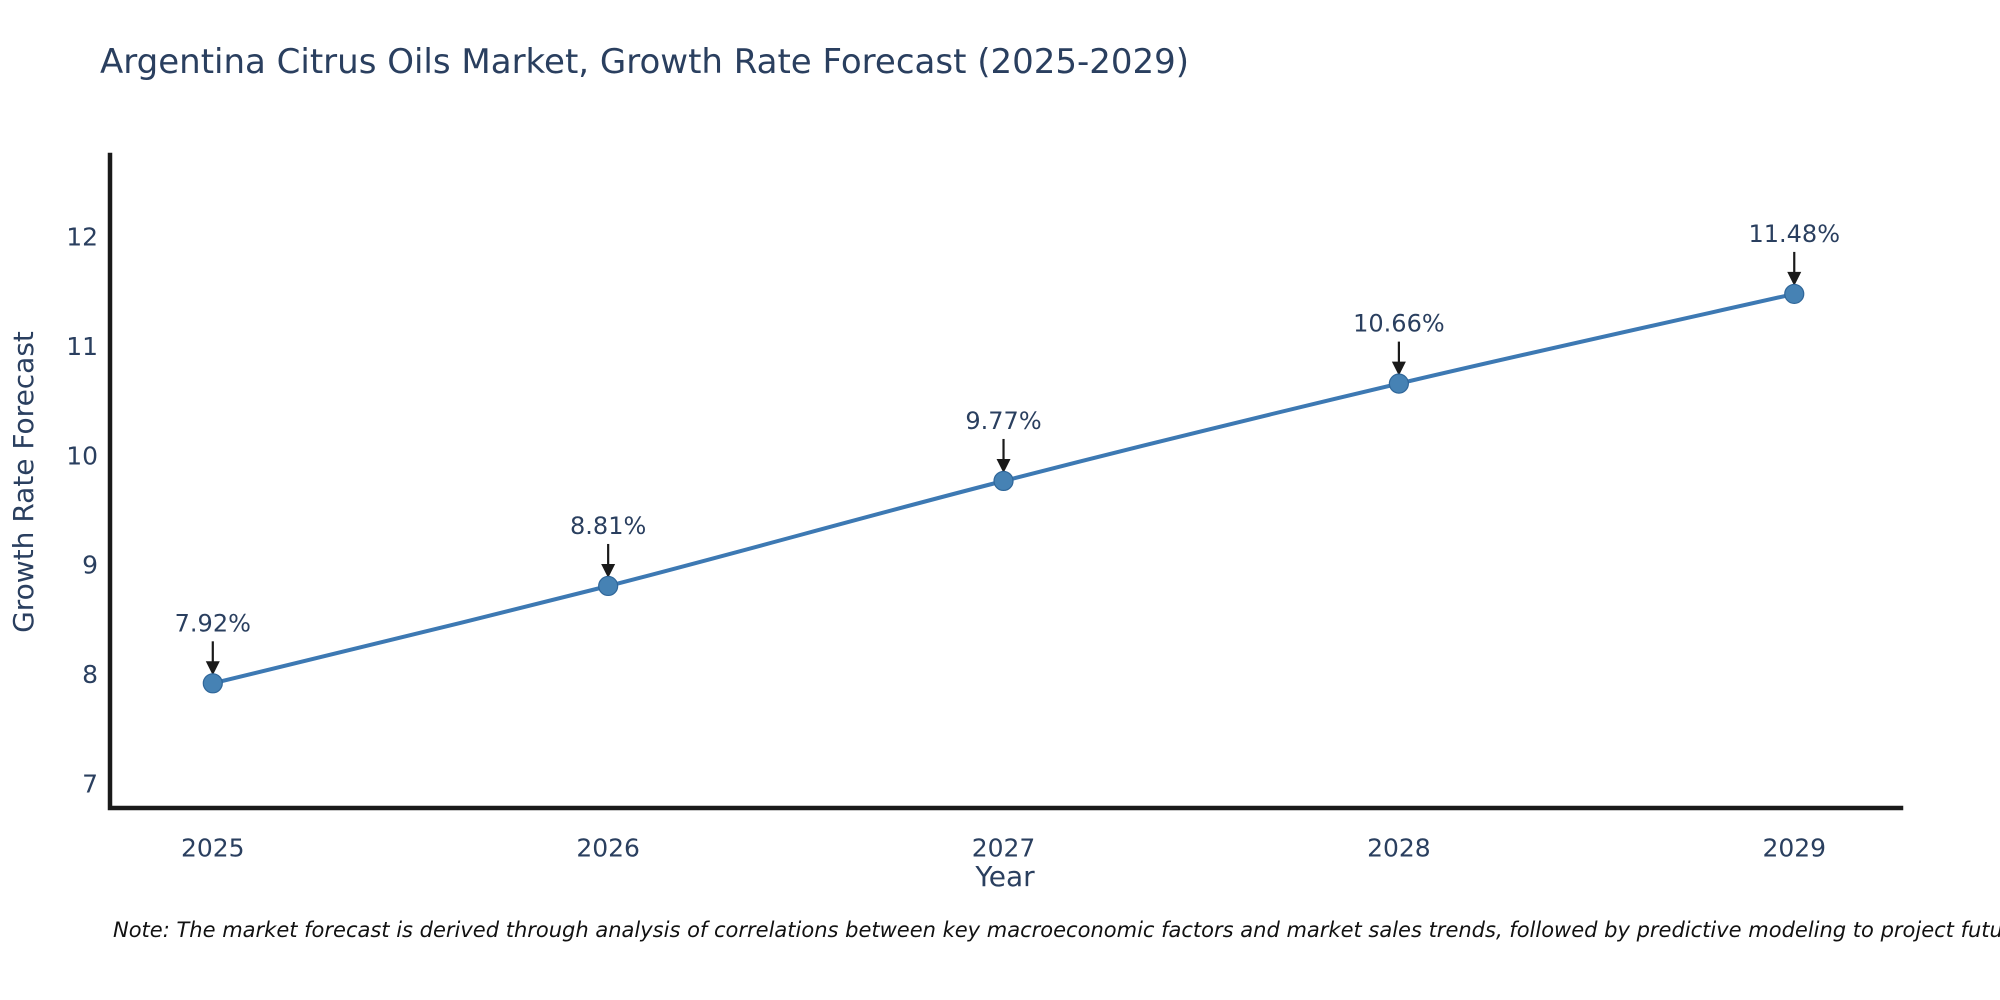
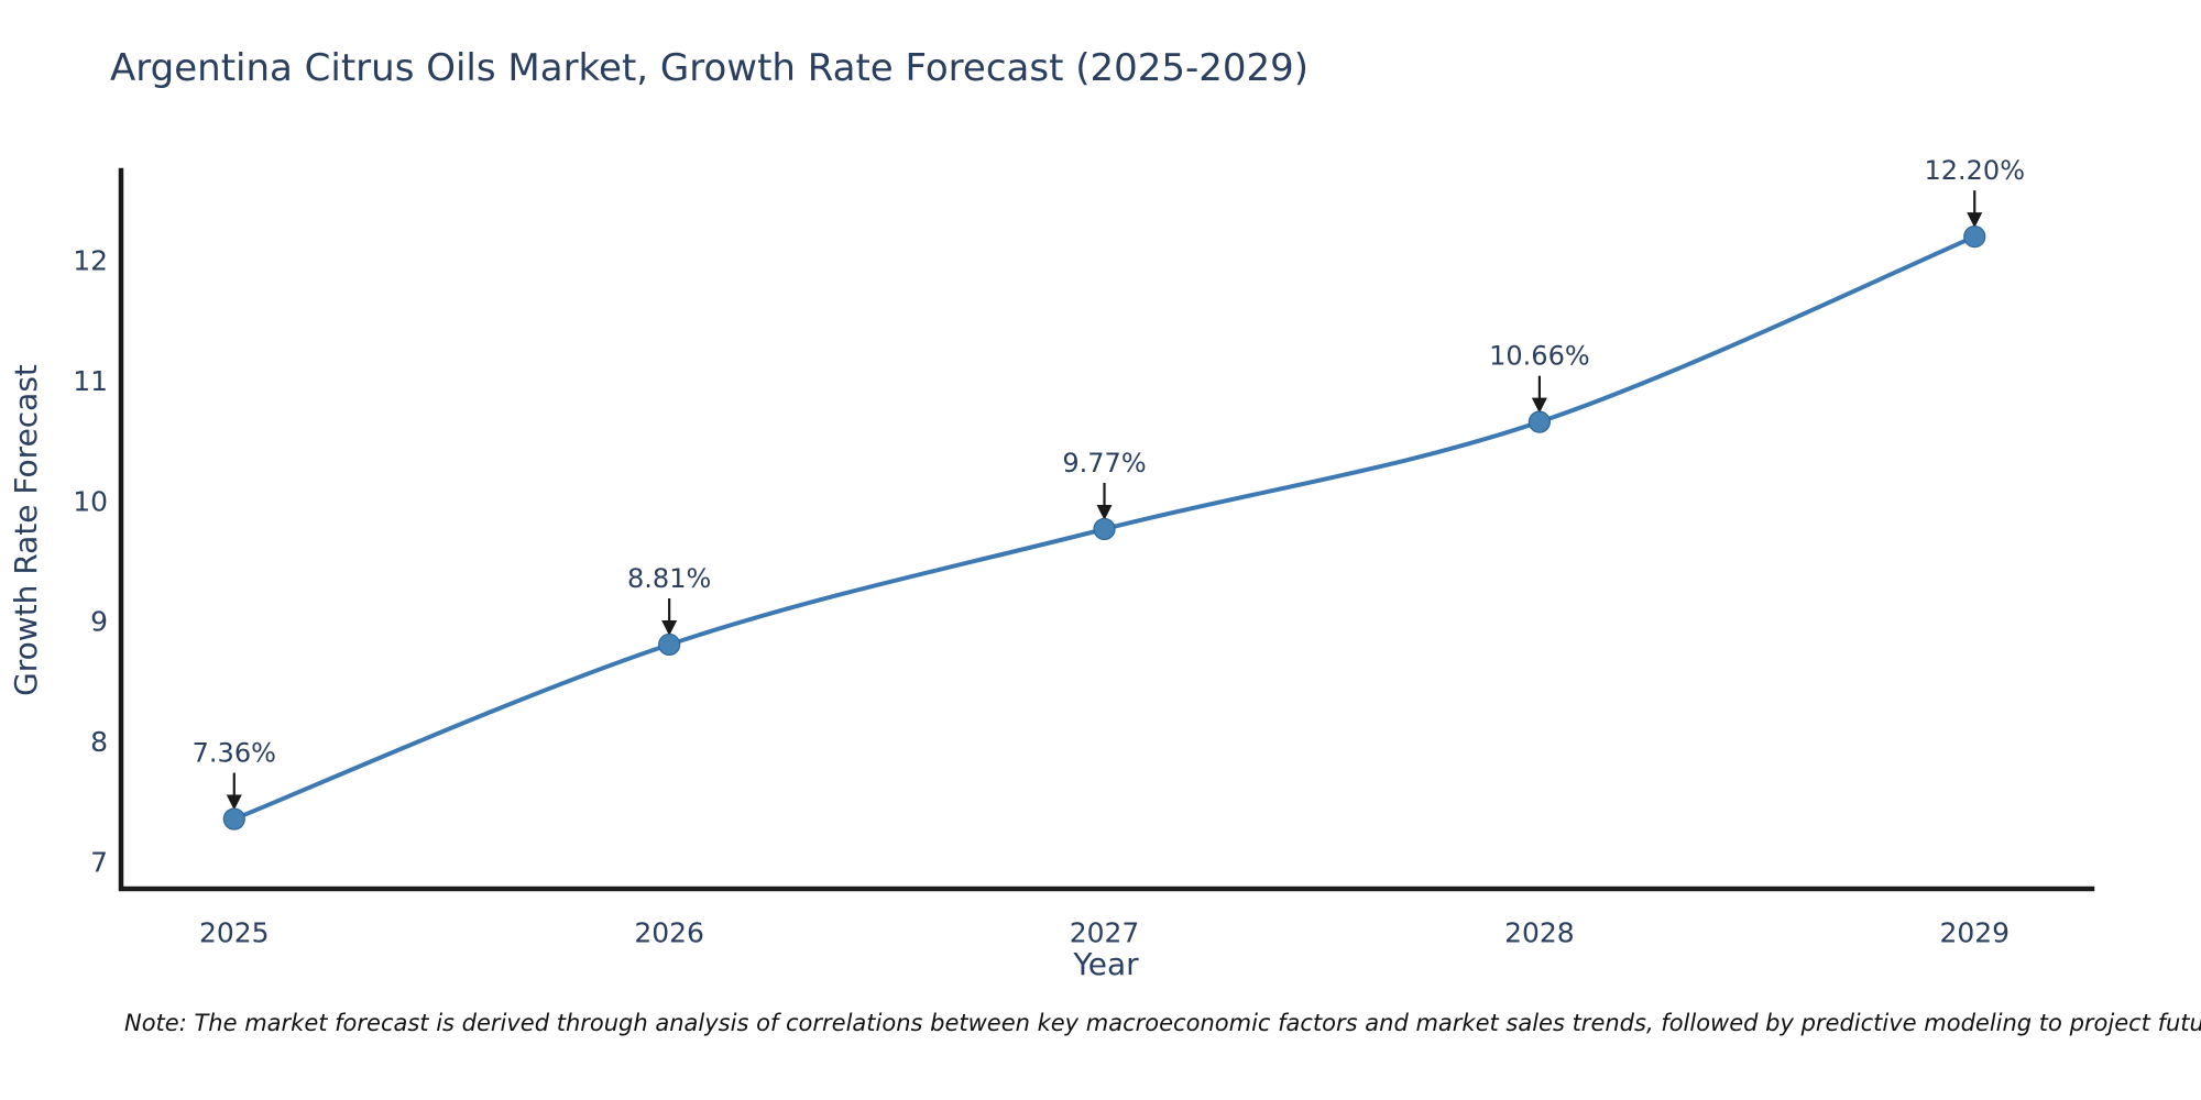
2025: 7.92% -> 7.36%
2029: 11.48% -> 12.20%
